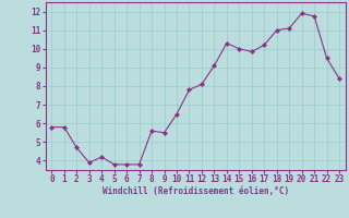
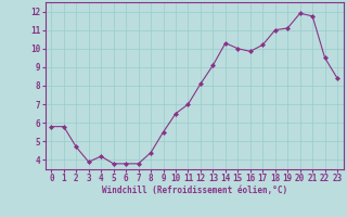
8: 5.6 -> 4.4
11: 7.8 -> 7.0
